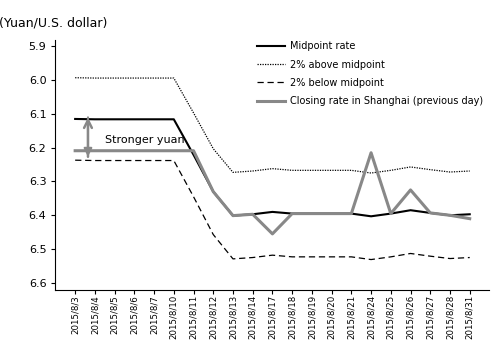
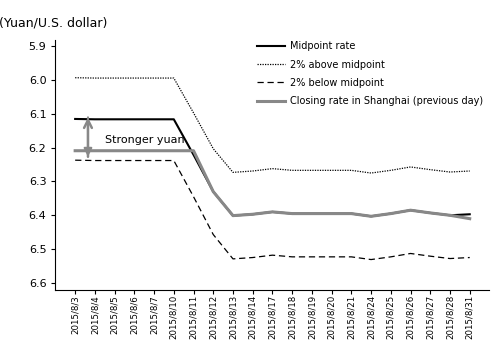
Closing rate in Shanghai (previous day)/2015/8/17: 6.455 -> 6.390
Closing rate in Shanghai (previous day)/2015/8/24: 6.215 -> 6.403
Closing rate in Shanghai (previous day)/2015/8/26: 6.325 -> 6.385
